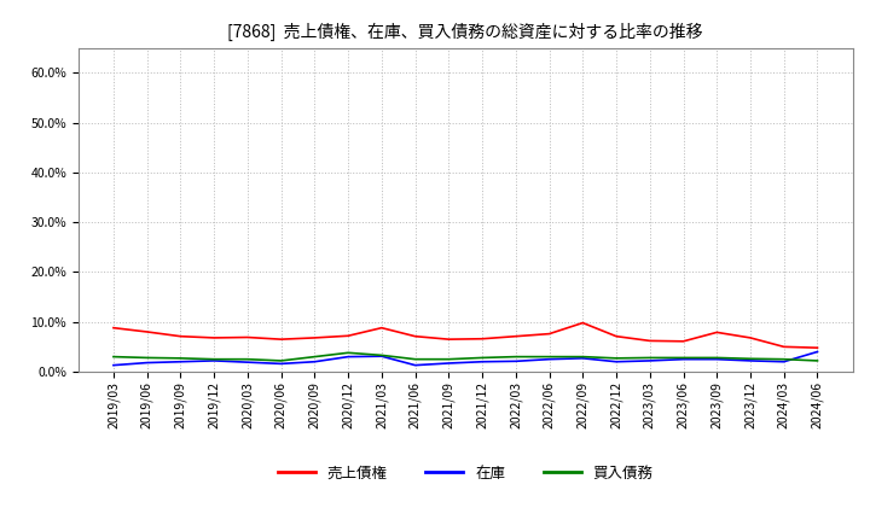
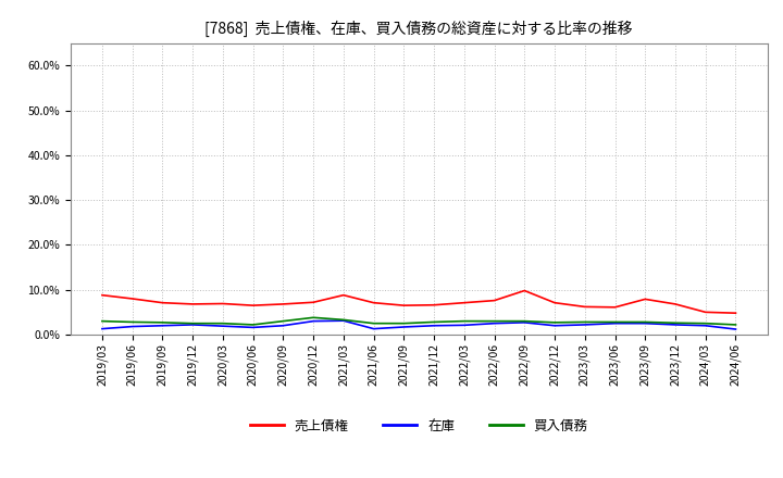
在庫/2024/06: 4.0% -> 1.2%
